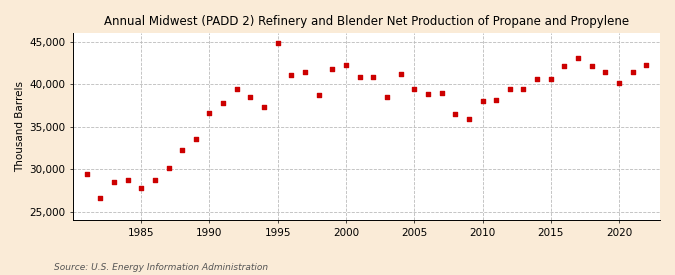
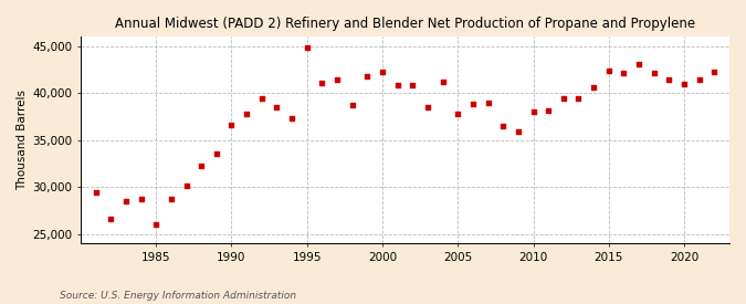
1985: 27,800 -> 26,000
2005: 39,500 -> 37,800
2015: 40,600 -> 42,400
2020: 40,100 -> 41,000
